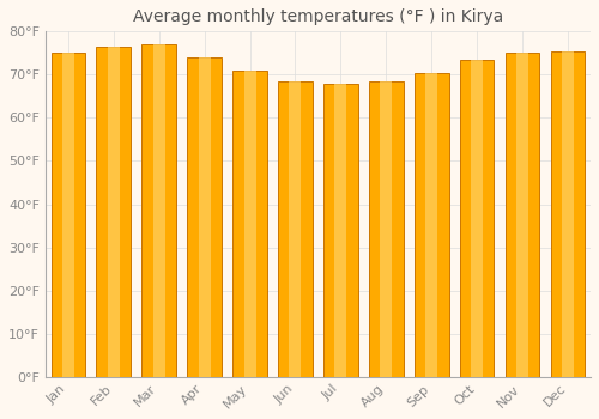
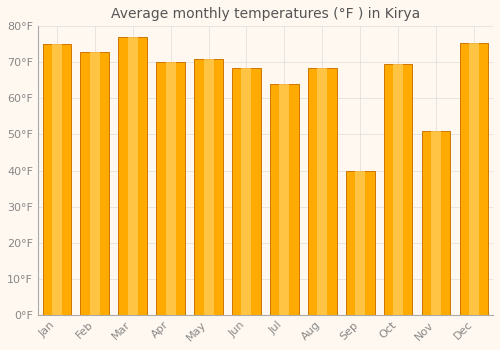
Feb: 76.5°F -> 73.0°F
Apr: 74.0°F -> 70.0°F
Jul: 68.0°F -> 64.0°F
Sep: 70.5°F -> 40.0°F
Oct: 73.5°F -> 69.5°F
Nov: 75.0°F -> 51.0°F
